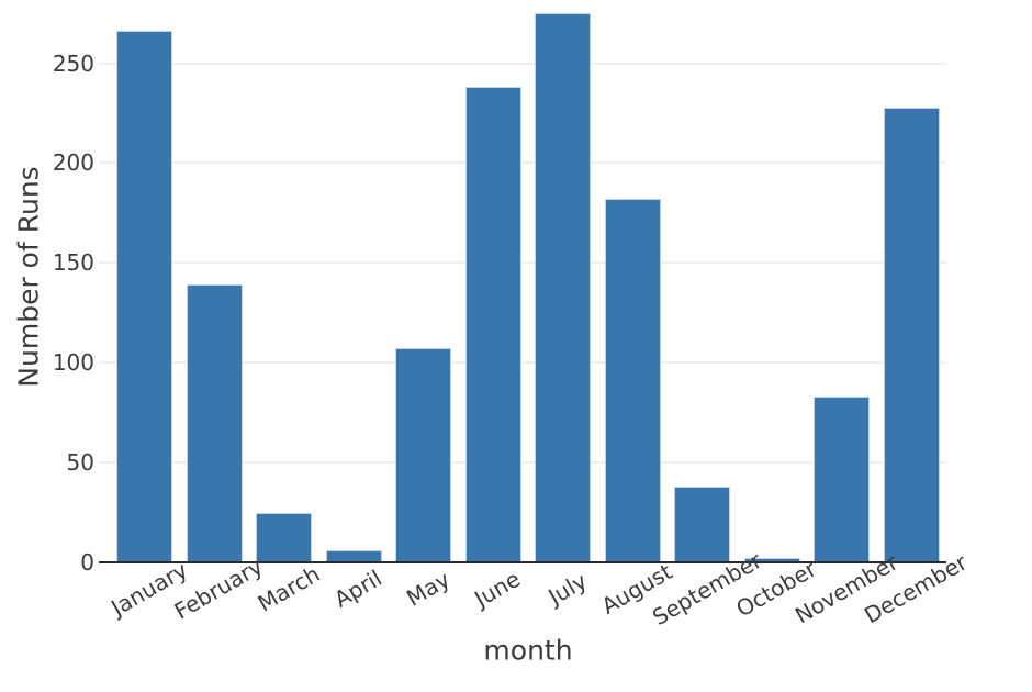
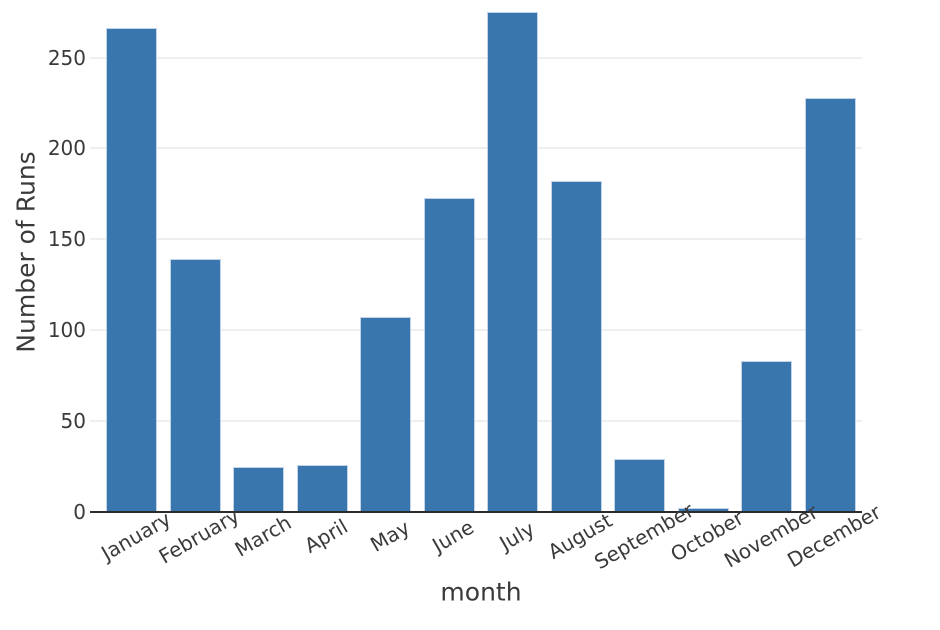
April: 6 -> 26
June: 238 -> 173
September: 38 -> 29
